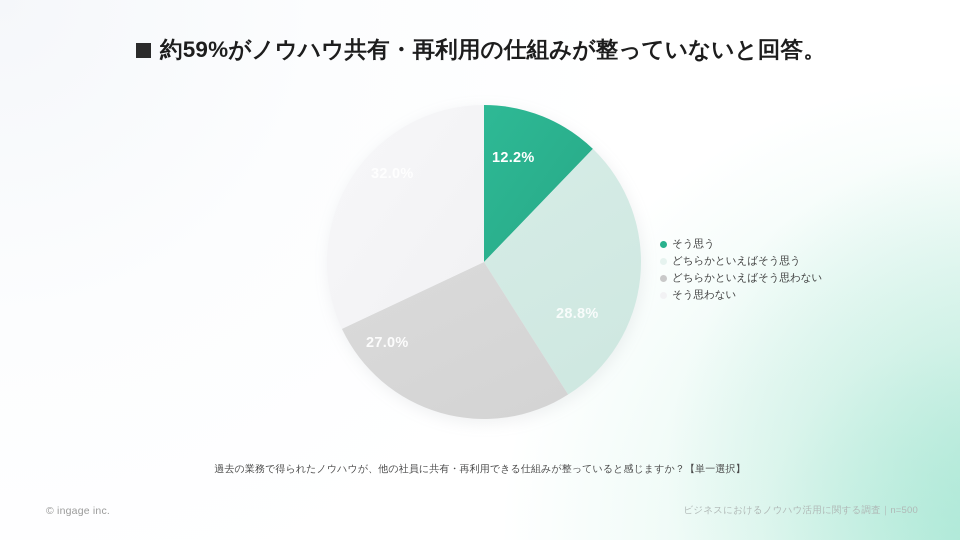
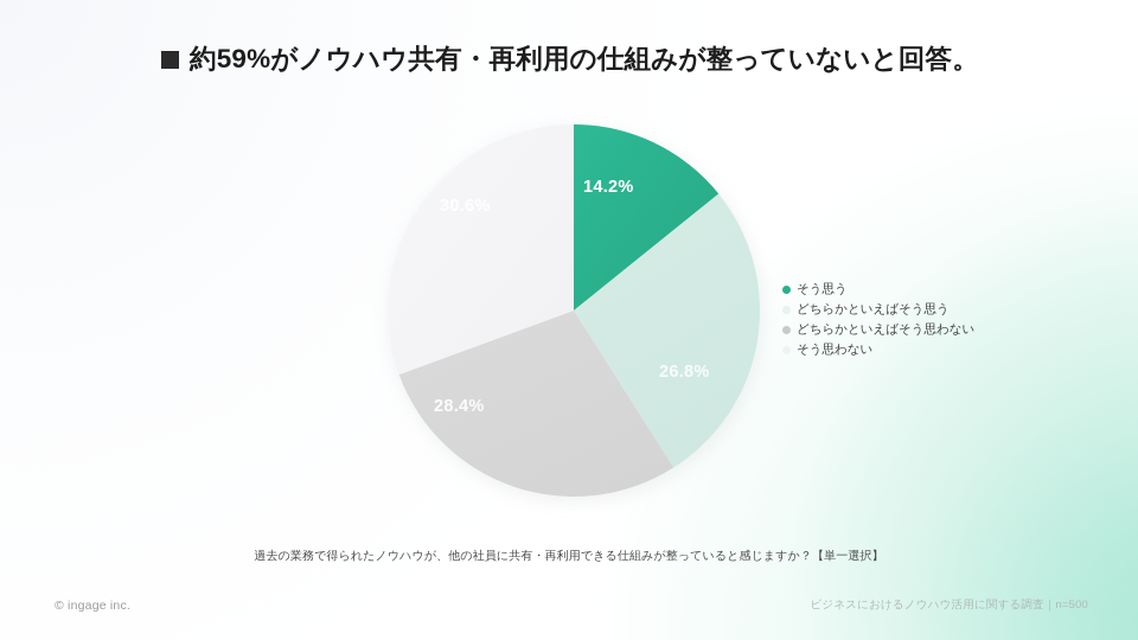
そう思う: 12.2% -> 14.2%
どちらかといえばそう思う: 28.8% -> 26.8%
どちらかといえばそう思わない: 27.0% -> 28.4%
そう思わない: 32.0% -> 30.6%
